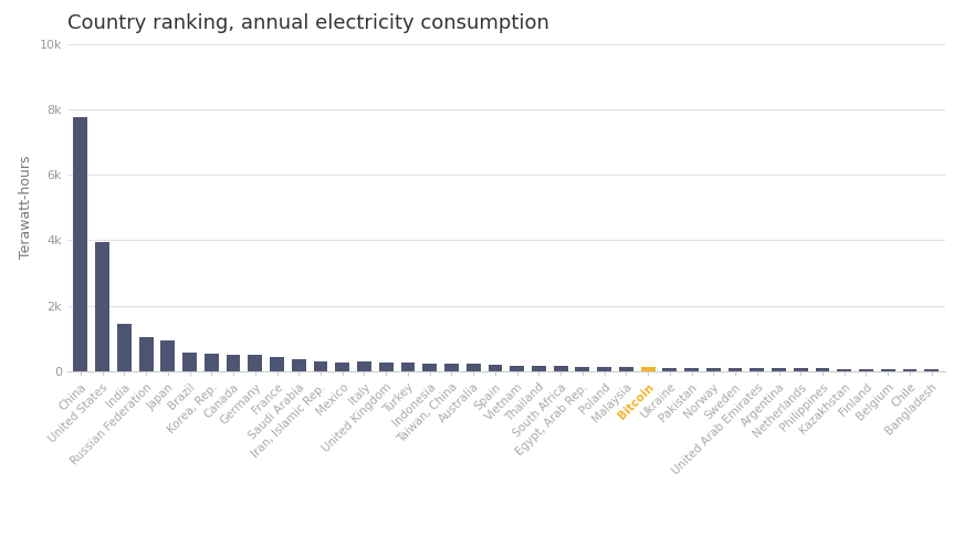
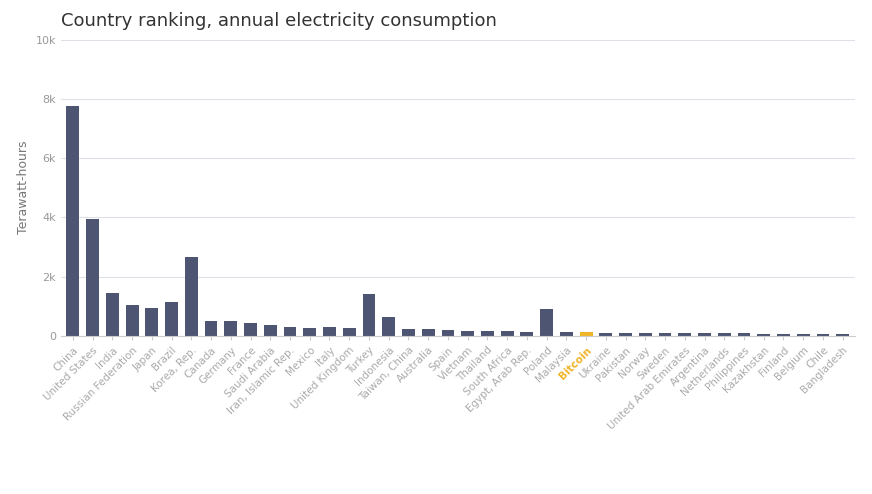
Brazil: 0.56k -> 1.15k
Korea, Rep.: 0.53k -> 2.65k
Turkey: 0.26k -> 1.40k
Indonesia: 0.24k -> 0.65k
Poland: 0.14k -> 0.90k
